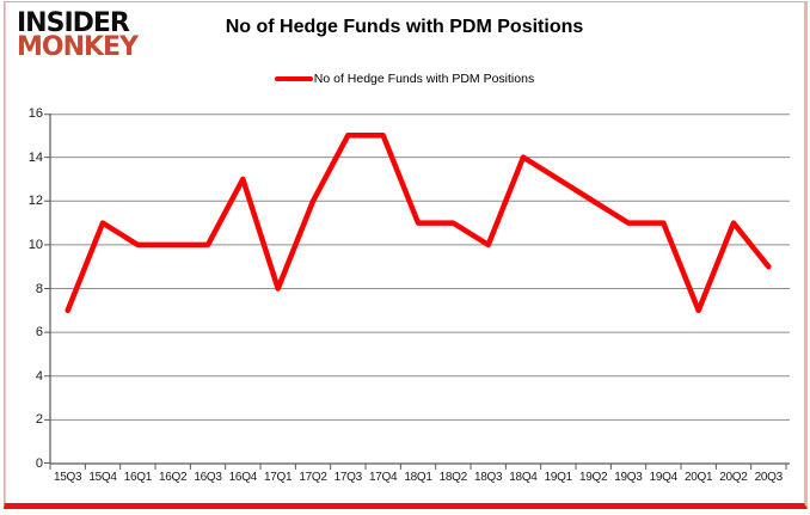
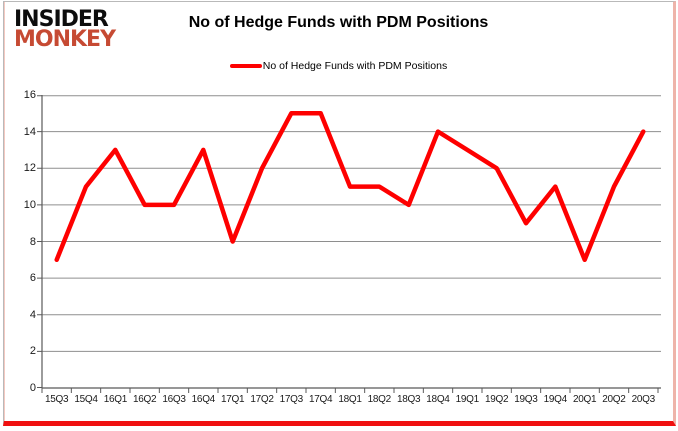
16Q1: 10 -> 13
19Q3: 11 -> 9
20Q3: 9 -> 14
